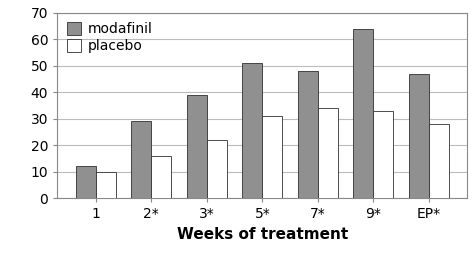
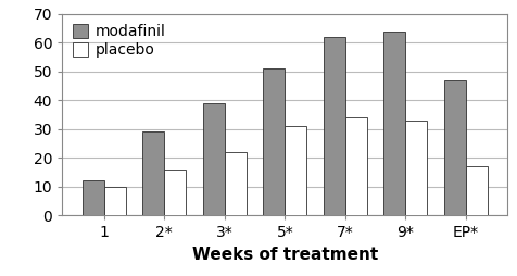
modafinil/7*: 48 -> 62
placebo/EP*: 28 -> 17
